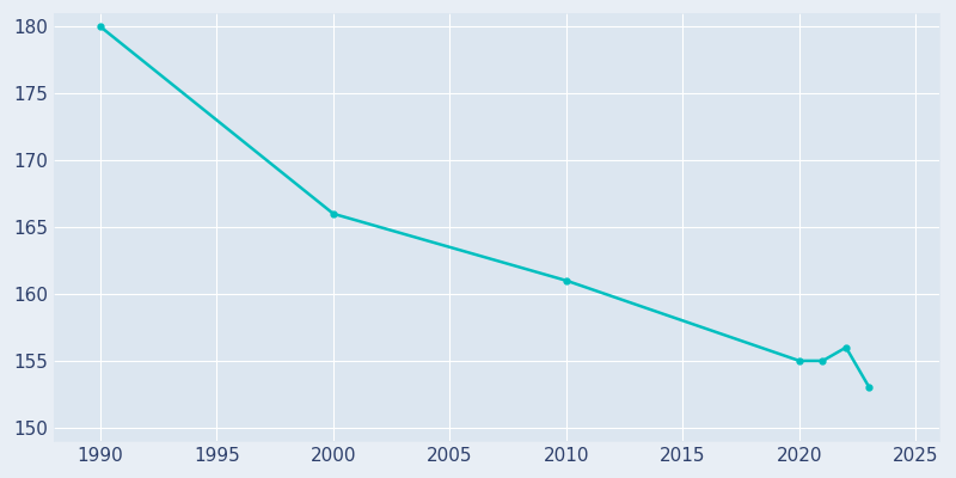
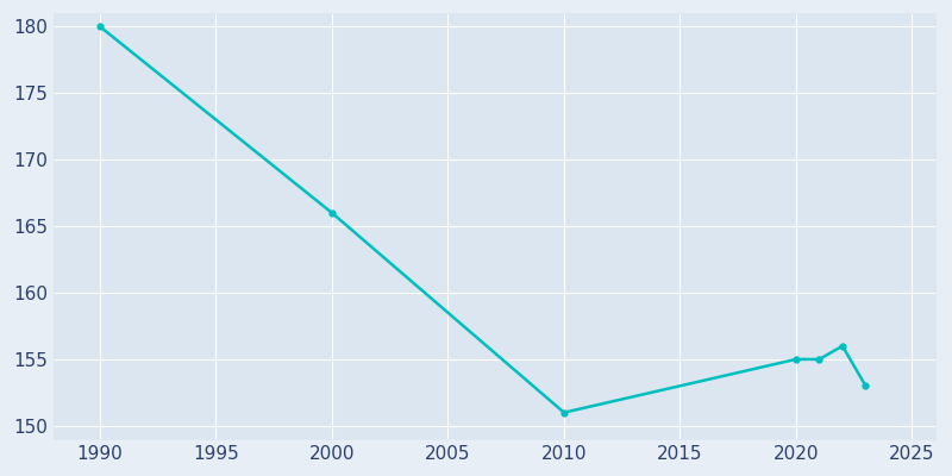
2010: 161 -> 151
